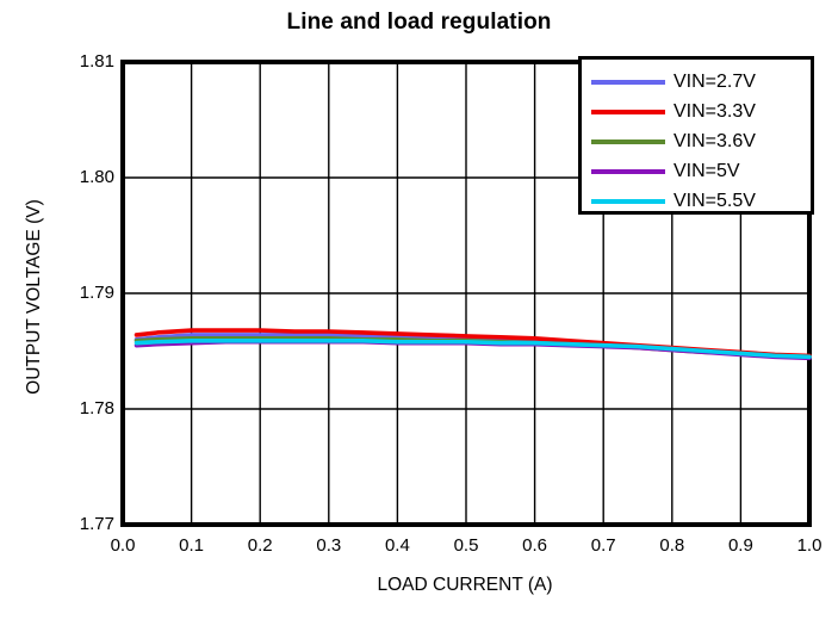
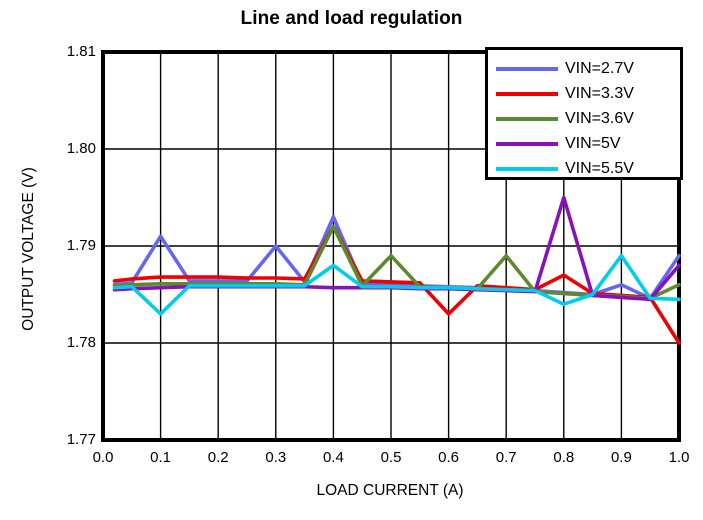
VIN=2.7V/0.1: 1.786 -> 1.791
VIN=5.5V/0.1: 1.786 -> 1.783
VIN=2.7V/0.3: 1.786 -> 1.790
VIN=2.7V/0.4: 1.786 -> 1.793
VIN=3.3V/0.4: 1.786 -> 1.792
VIN=3.6V/0.4: 1.786 -> 1.792
VIN=5.5V/0.4: 1.786 -> 1.788
VIN=3.6V/0.5: 1.786 -> 1.789
VIN=3.3V/0.6: 1.786 -> 1.783
VIN=3.6V/0.7: 1.786 -> 1.789
VIN=3.3V/0.8: 1.785 -> 1.787
VIN=5V/0.8: 1.785 -> 1.795
VIN=5.5V/0.8: 1.785 -> 1.784
VIN=2.7V/0.9: 1.785 -> 1.786
VIN=5.5V/0.9: 1.785 -> 1.789
VIN=2.7V/1.0: 1.784 -> 1.789
VIN=3.3V/1.0: 1.785 -> 1.780
VIN=3.6V/1.0: 1.784 -> 1.786
VIN=5V/1.0: 1.784 -> 1.788
